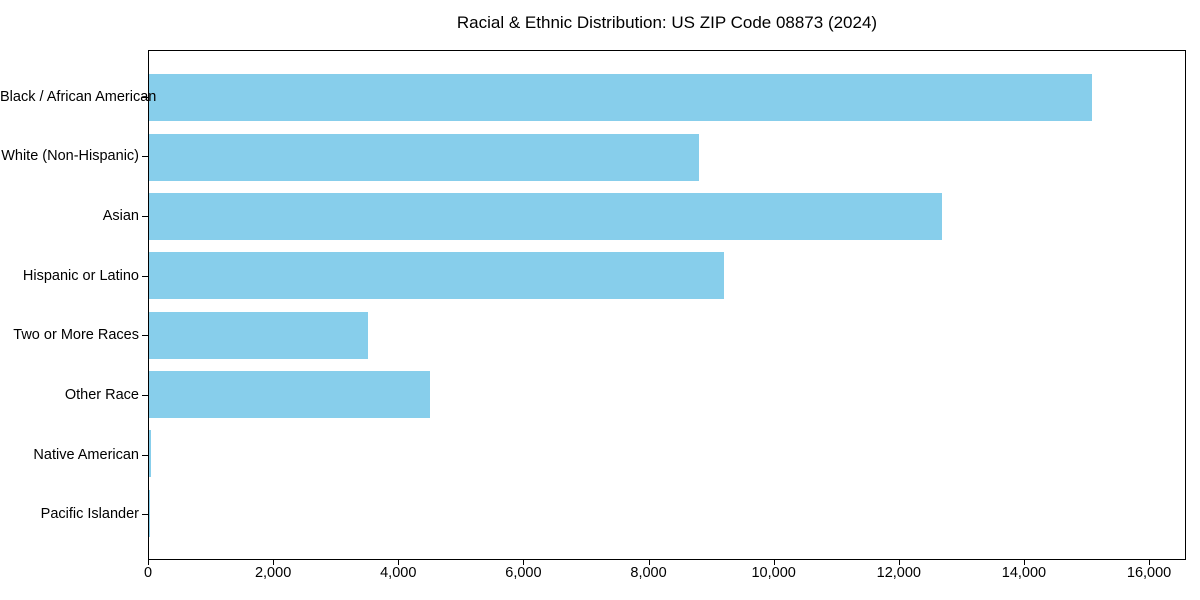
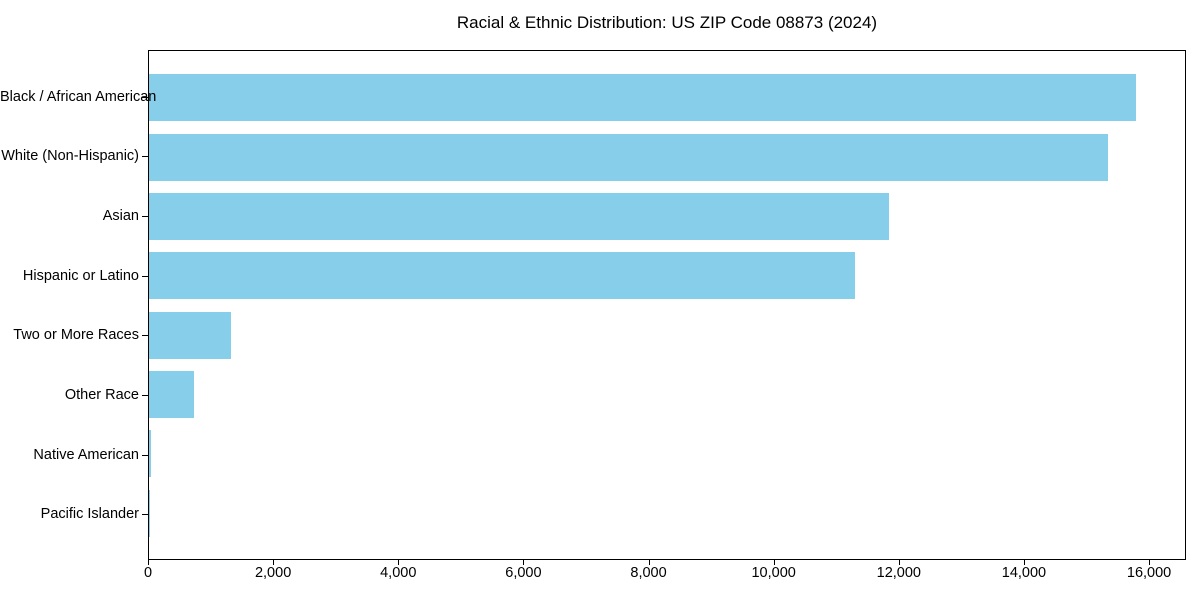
Black / African American: 15100 -> 15800
White (Non-Hispanic): 8800 -> 15400
Asian: 12700 -> 11800
Hispanic or Latino: 9200 -> 11300
Two or More Races: 3500 -> 1300
Other Race: 4500 -> 700
